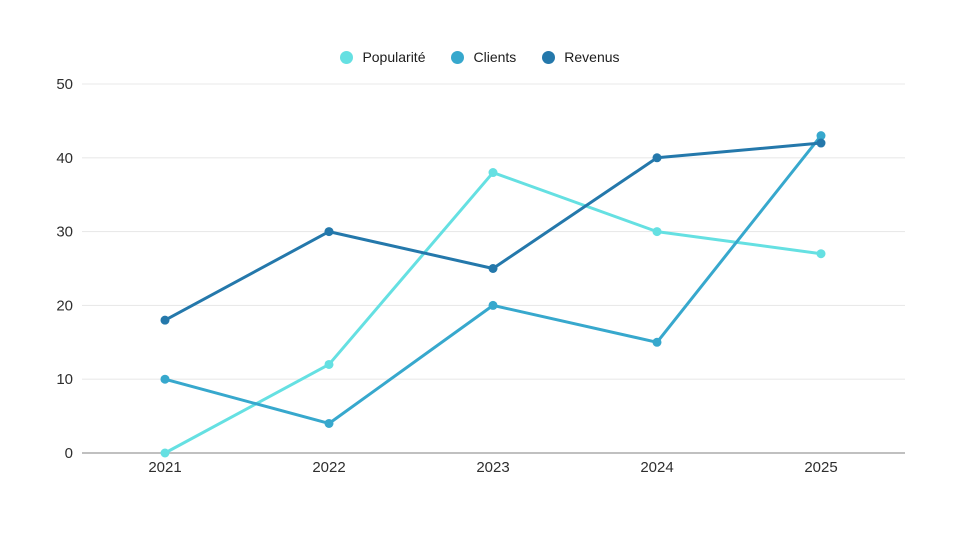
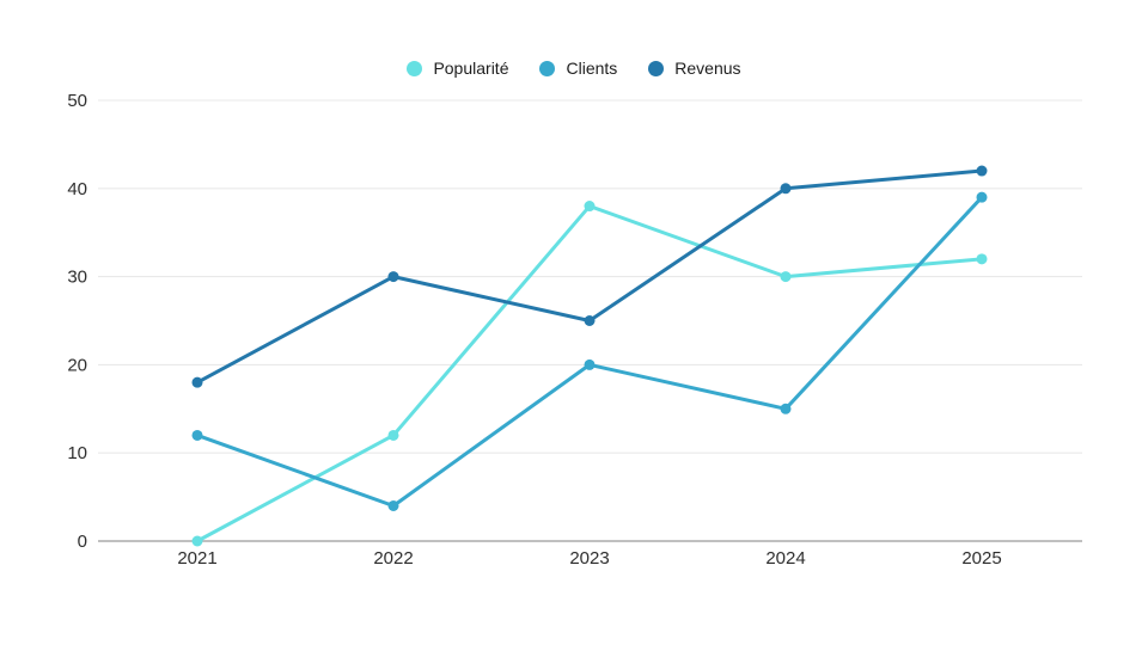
Clients/2021: 10 -> 12
Popularité/2025: 27 -> 32
Clients/2025: 43 -> 39
